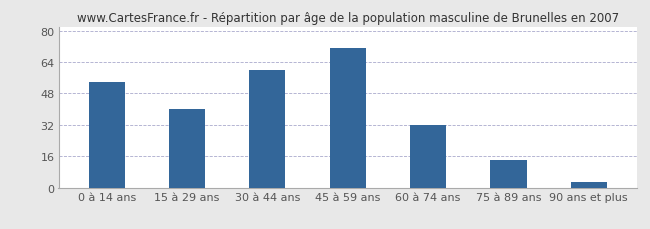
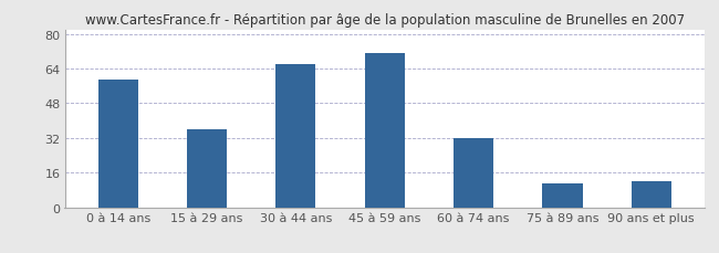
0 à 14 ans: 54 -> 59
15 à 29 ans: 40 -> 36
30 à 44 ans: 60 -> 66
75 à 89 ans: 14 -> 11
90 ans et plus: 3 -> 12
